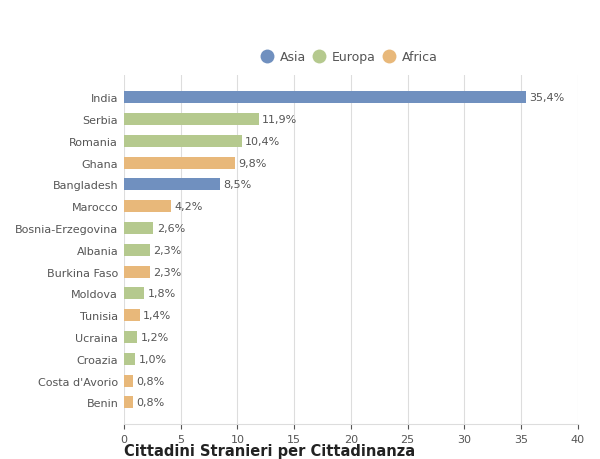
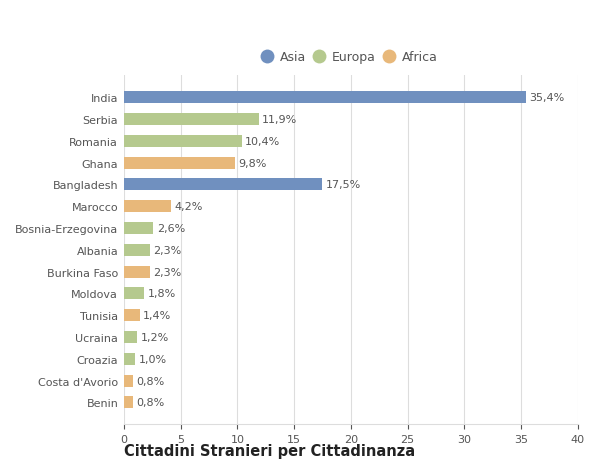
Bangladesh: 8,5% -> 17,5%
